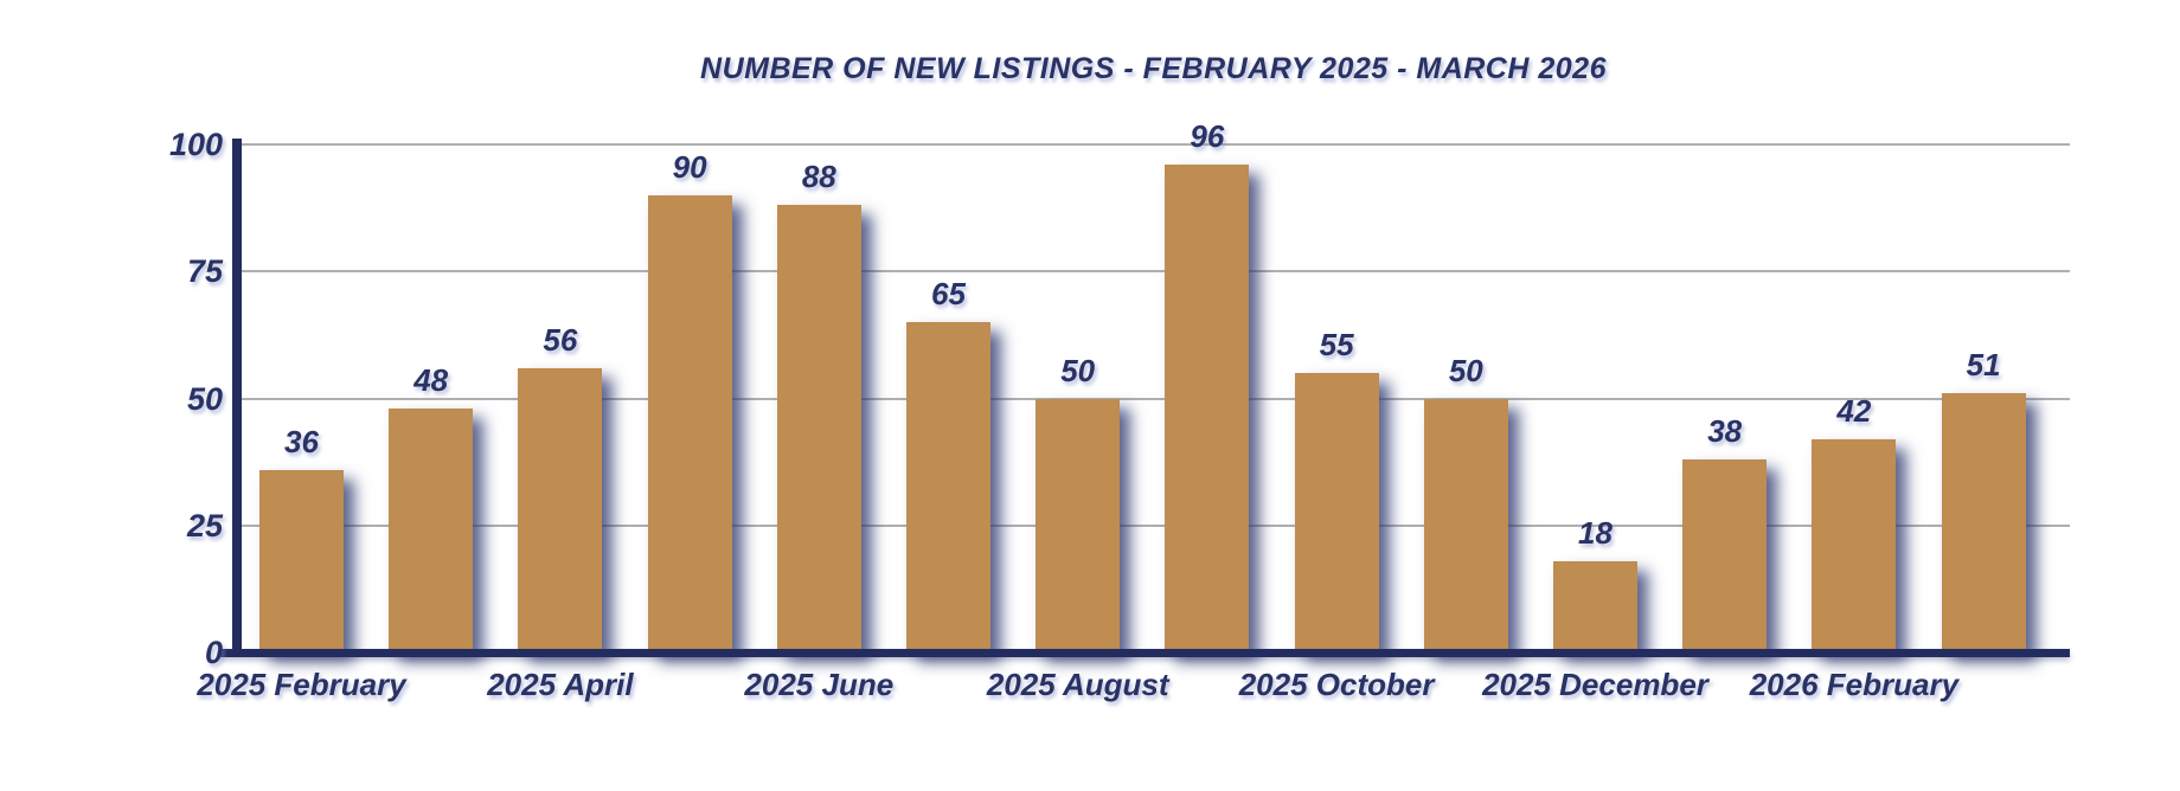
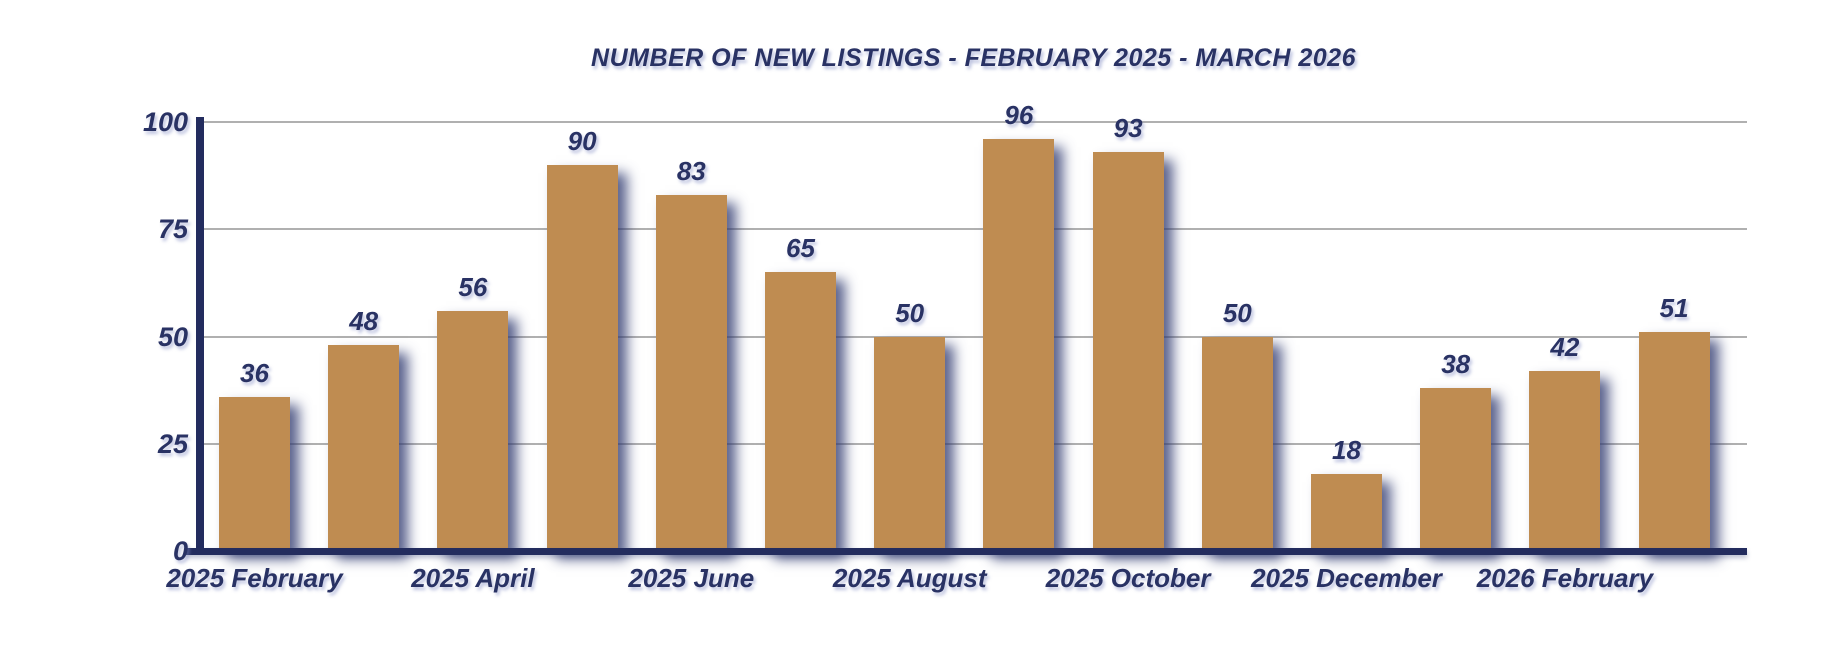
2025 June: 88 -> 83
2025 October: 55 -> 93
